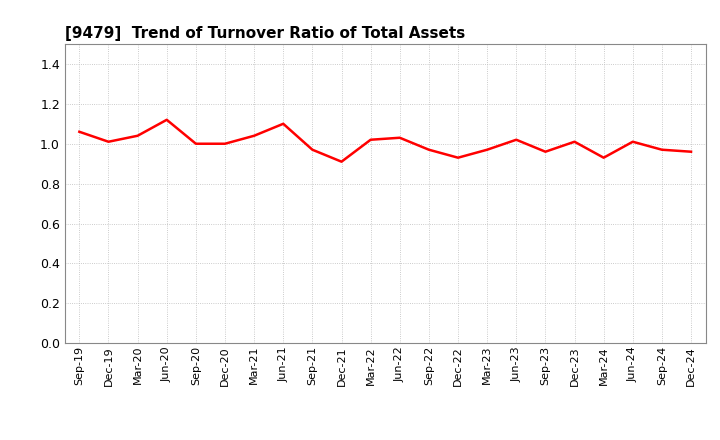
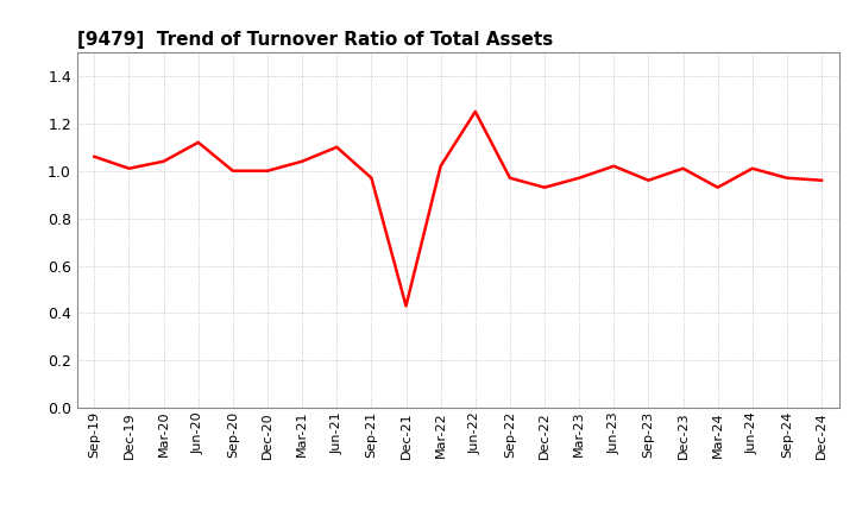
Dec-21: 0.91 -> 0.43
Jun-22: 1.03 -> 1.25
